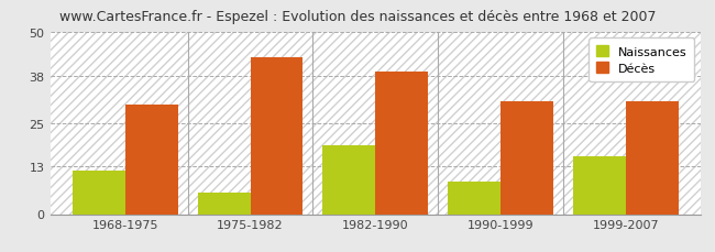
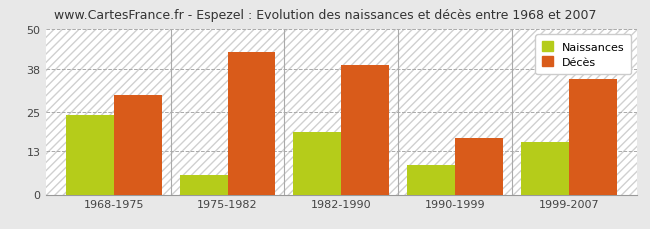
Naissances/1968-1975: 12 -> 24
Décès/1990-1999: 31 -> 17
Décès/1999-2007: 31 -> 35
